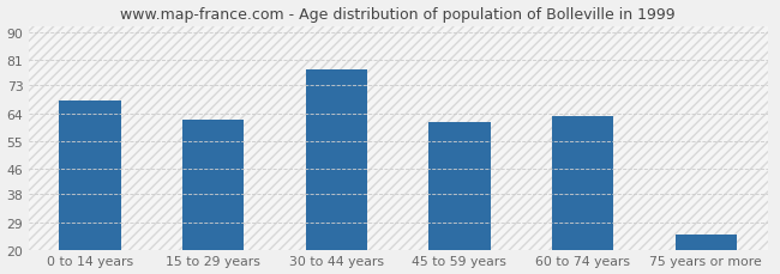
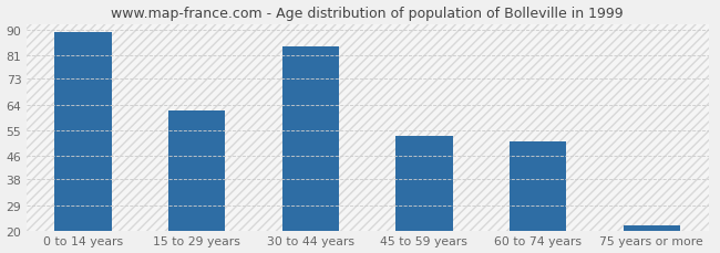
0 to 14 years: 68 -> 89
30 to 44 years: 78 -> 84
45 to 59 years: 61 -> 53
60 to 74 years: 63 -> 51
75 years or more: 25 -> 22
